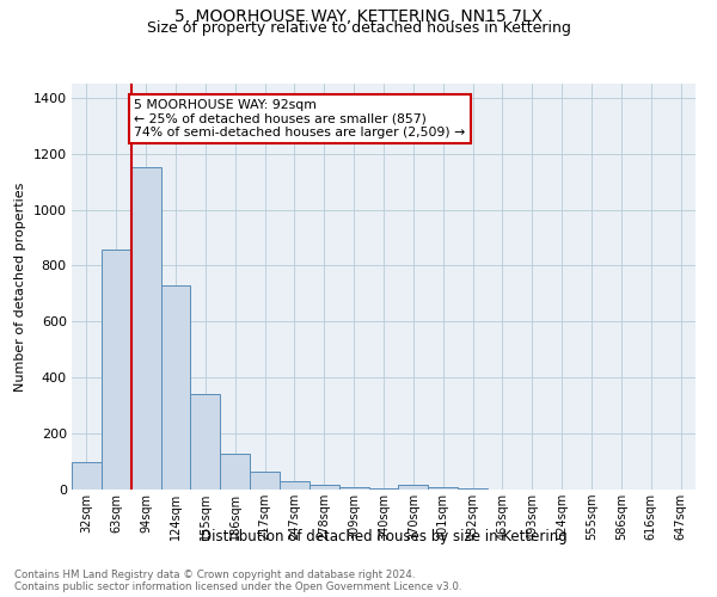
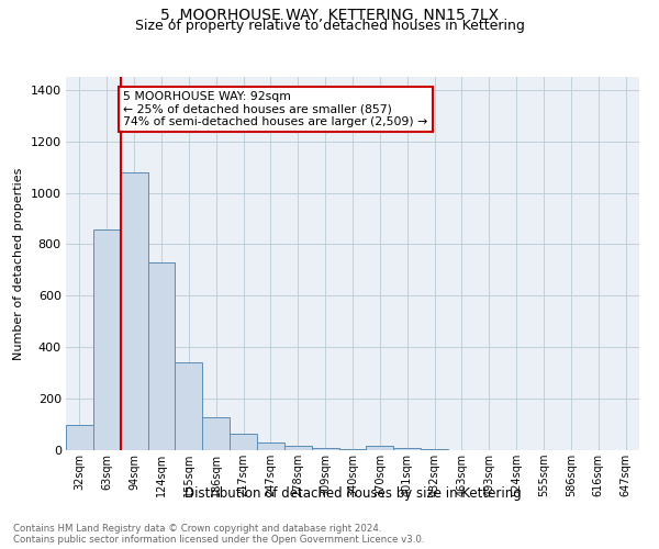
94sqm: 1150 -> 1080
